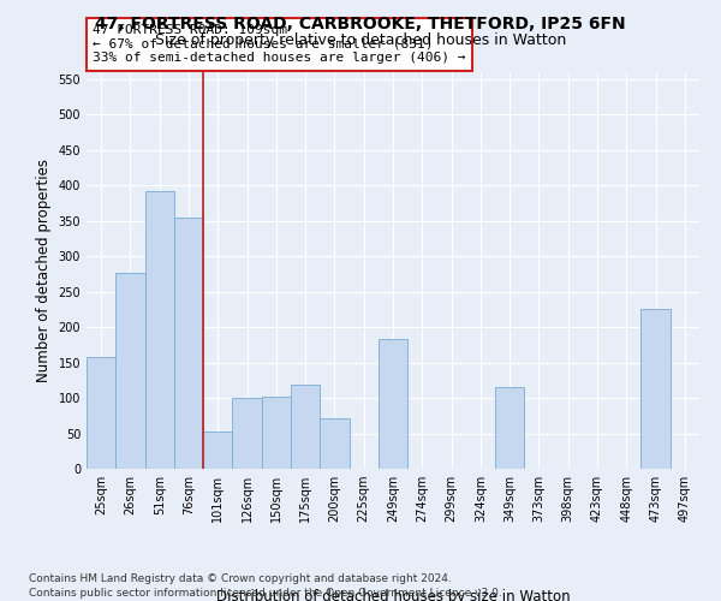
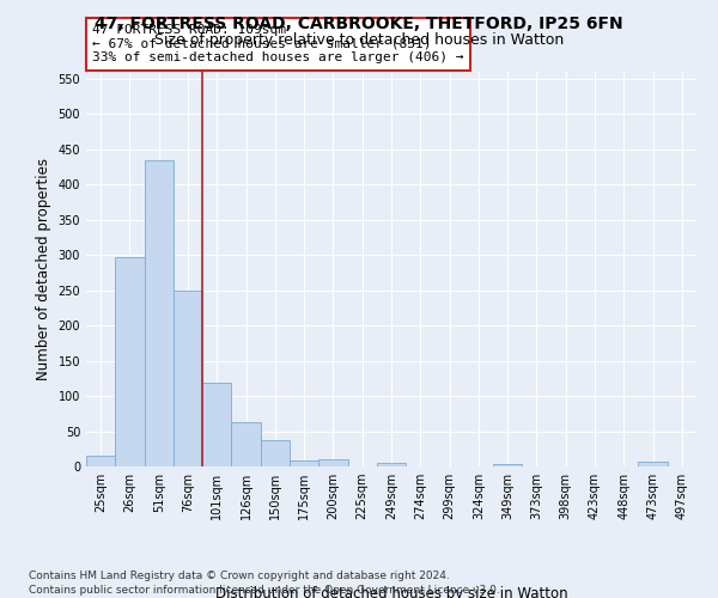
25sqm: 158 -> 15
26sqm: 276 -> 297
51sqm: 392 -> 435
76sqm: 354 -> 250
101sqm: 52 -> 118
126sqm: 100 -> 63
150sqm: 102 -> 37
175sqm: 118 -> 9
200sqm: 72 -> 11
249sqm: 184 -> 5
349sqm: 116 -> 4
473sqm: 226 -> 6
